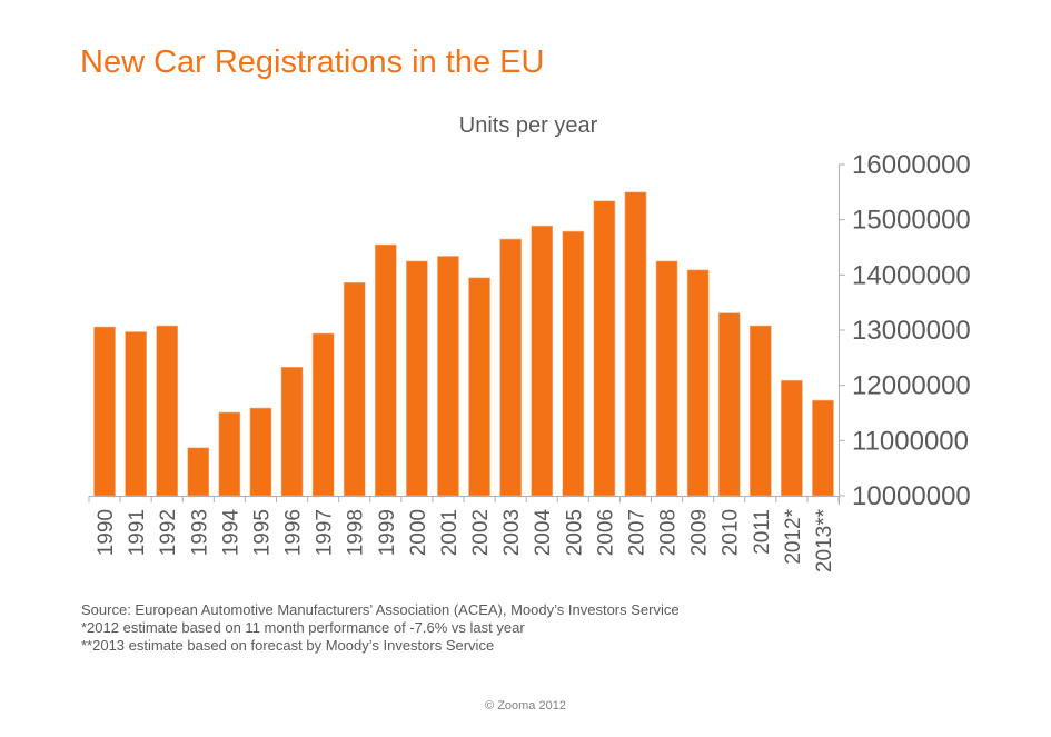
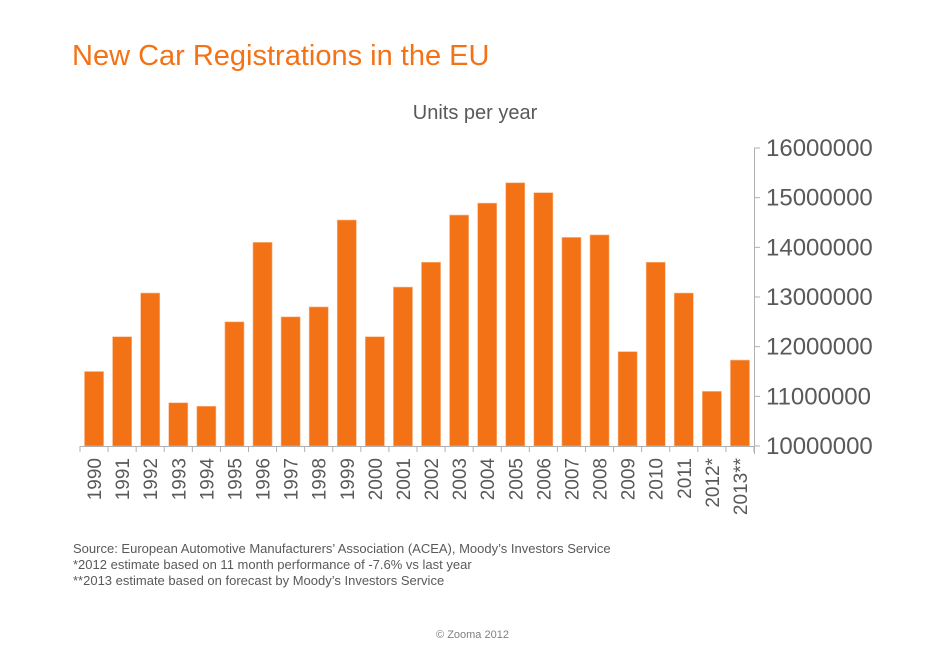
1990: 13100000 -> 11500000
1991: 13000000 -> 12200000
1994: 11500000 -> 10800000
1995: 11600000 -> 12500000
1996: 12300000 -> 14100000
1997: 12900000 -> 12600000
1998: 13900000 -> 12800000
2000: 14200000 -> 12200000
2001: 14300000 -> 13200000
2002: 14000000 -> 13700000
2005: 14800000 -> 15300000
2006: 15300000 -> 15100000
2007: 15500000 -> 14200000
2009: 14100000 -> 11900000
2010: 13300000 -> 13700000
2012*: 12100000 -> 11100000
